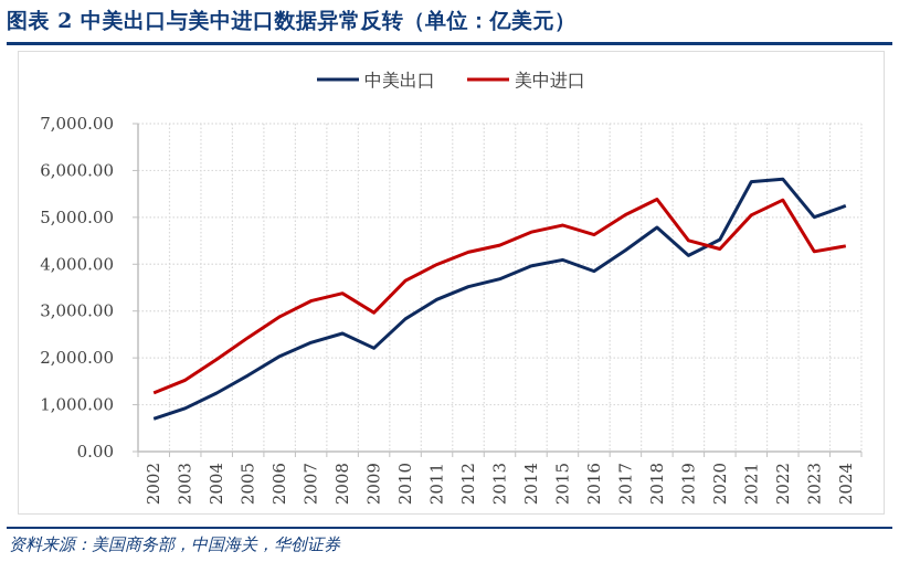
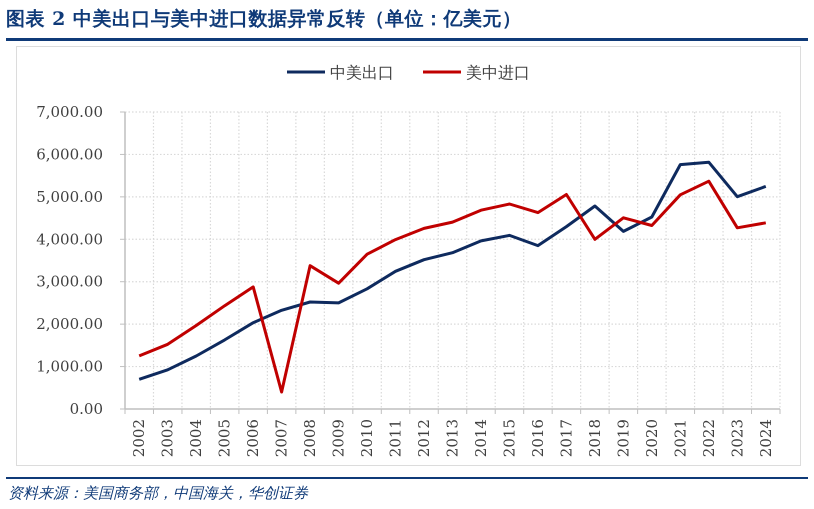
美中进口/2007: 3200 -> 400
中美出口/2009: 2200 -> 2500
美中进口/2018: 5400 -> 4000
